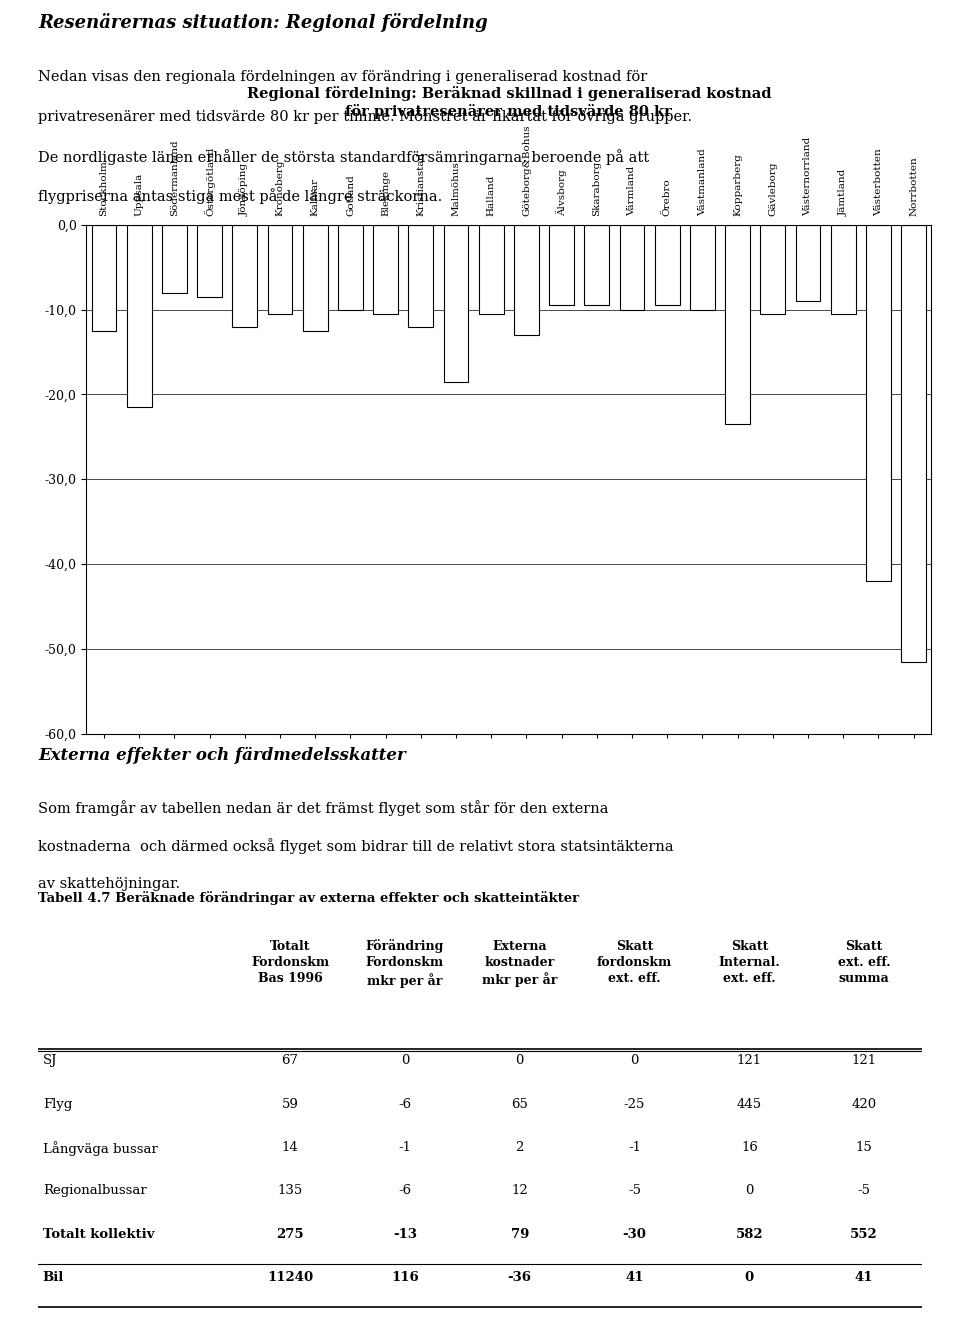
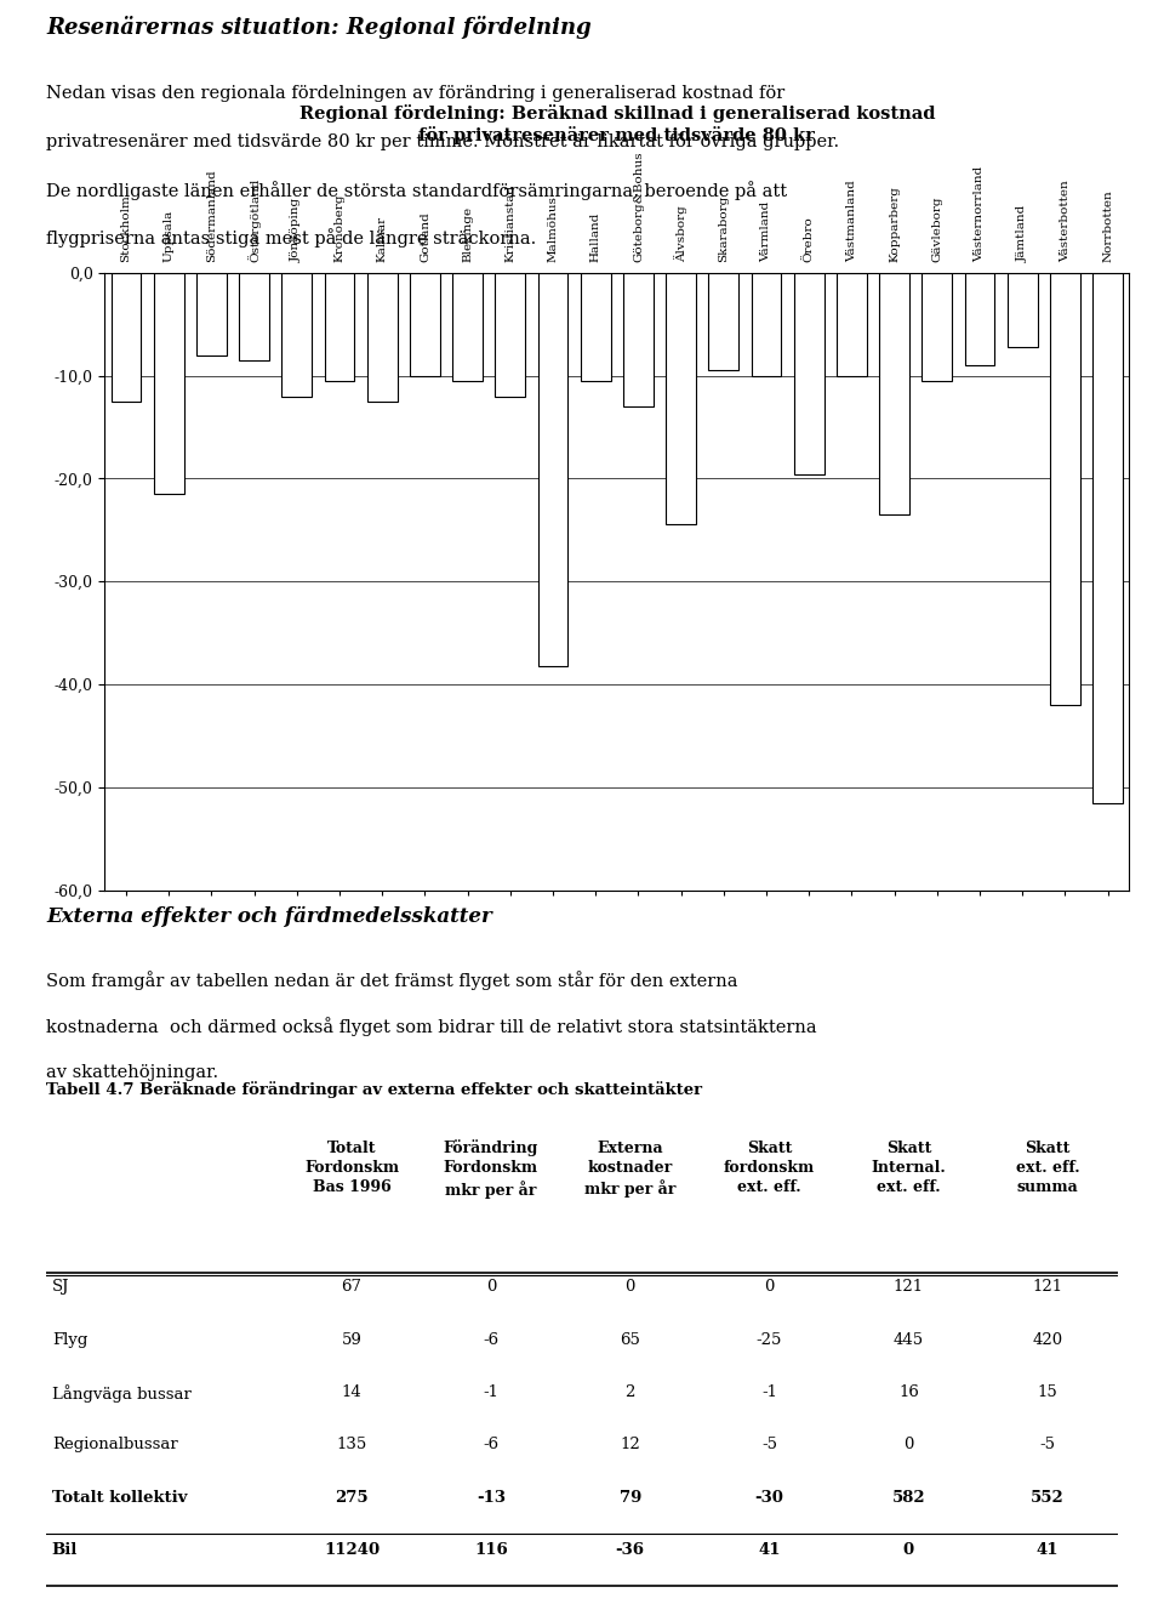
Malmöhus: -18,5 -> -38,2
Älvsborg: -9,5 -> -24,4
Örebro: -9,5 -> -19,6
Jämtland: -10,5 -> -7,2
